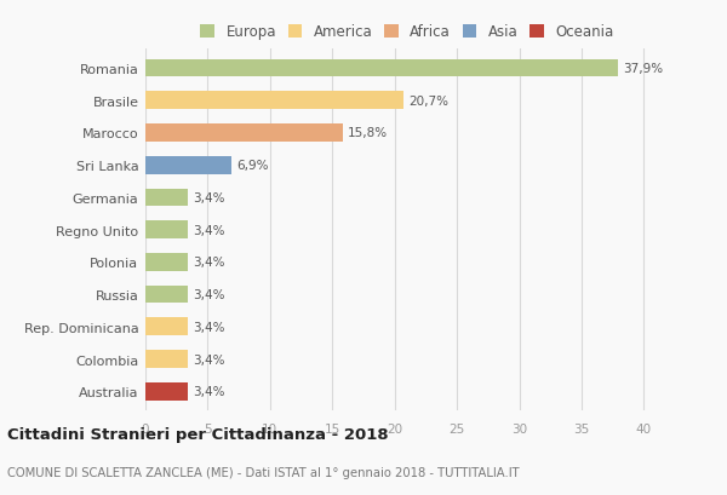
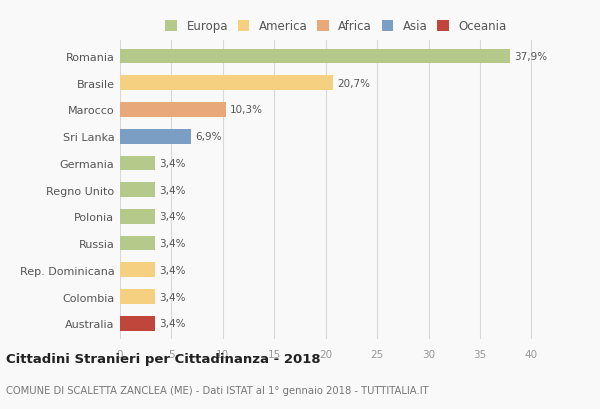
Marocco: 15,8% -> 10,3%
